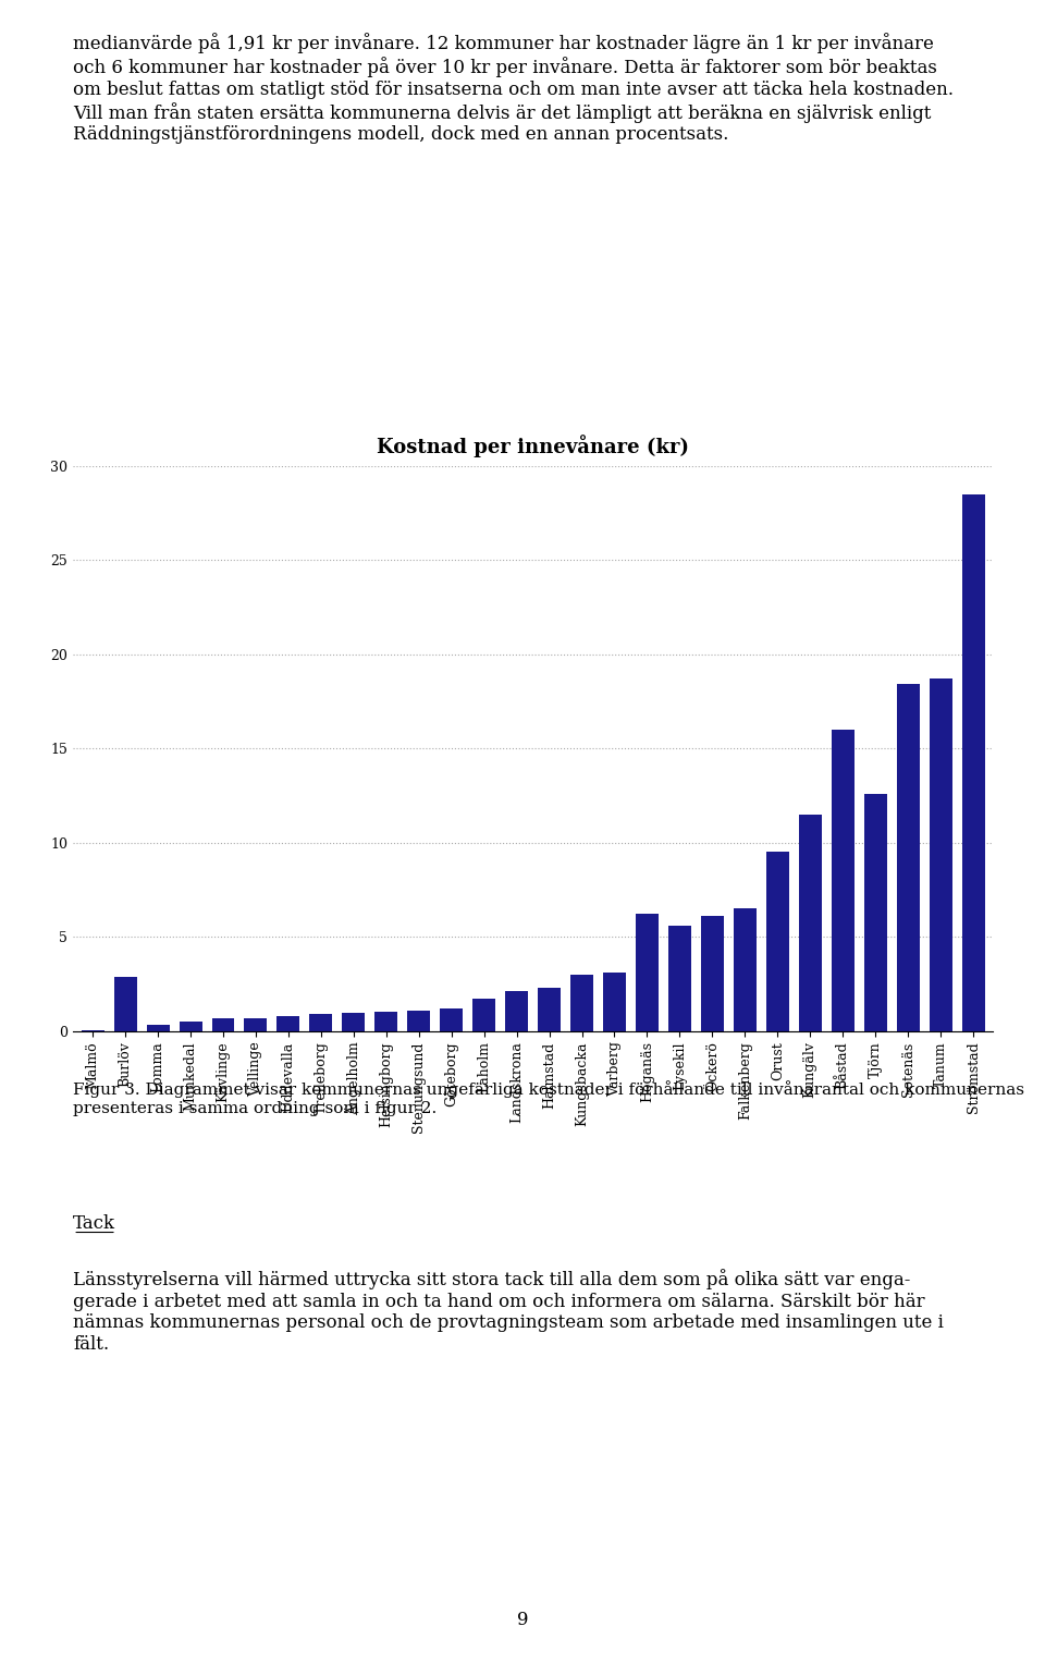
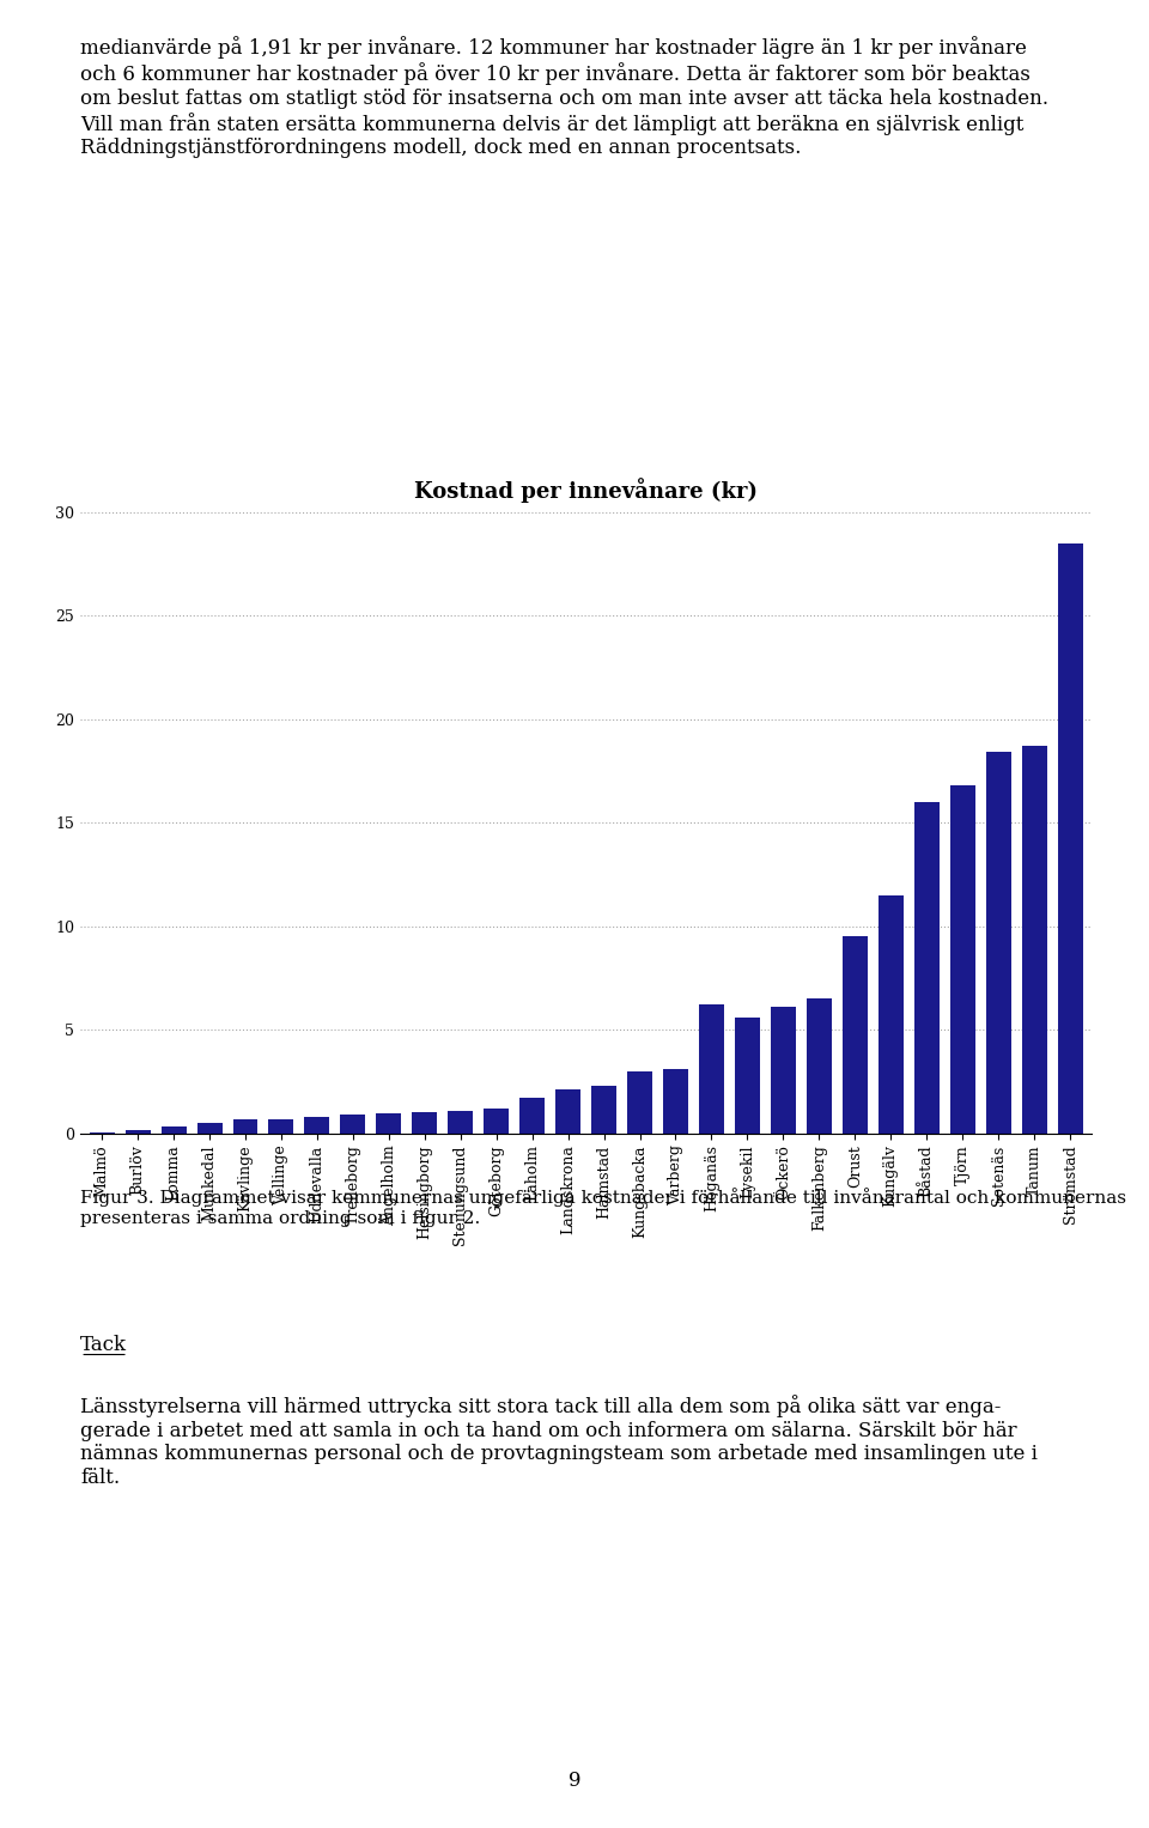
Burlöv: 2.9 -> 0.1
Tjörn: 12.6 -> 16.8
